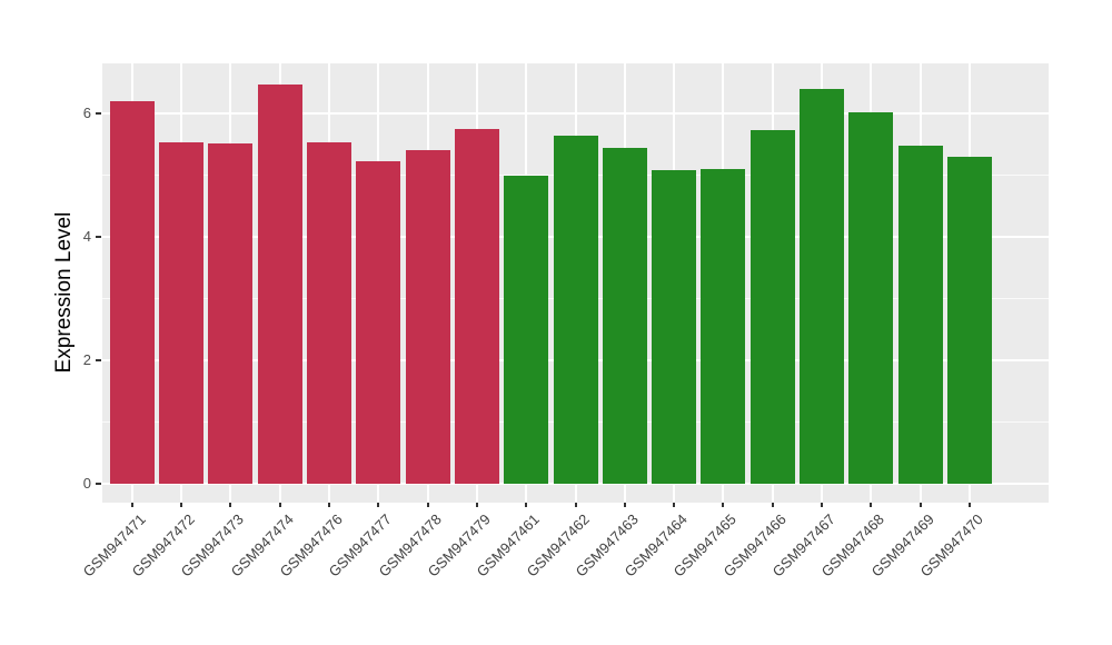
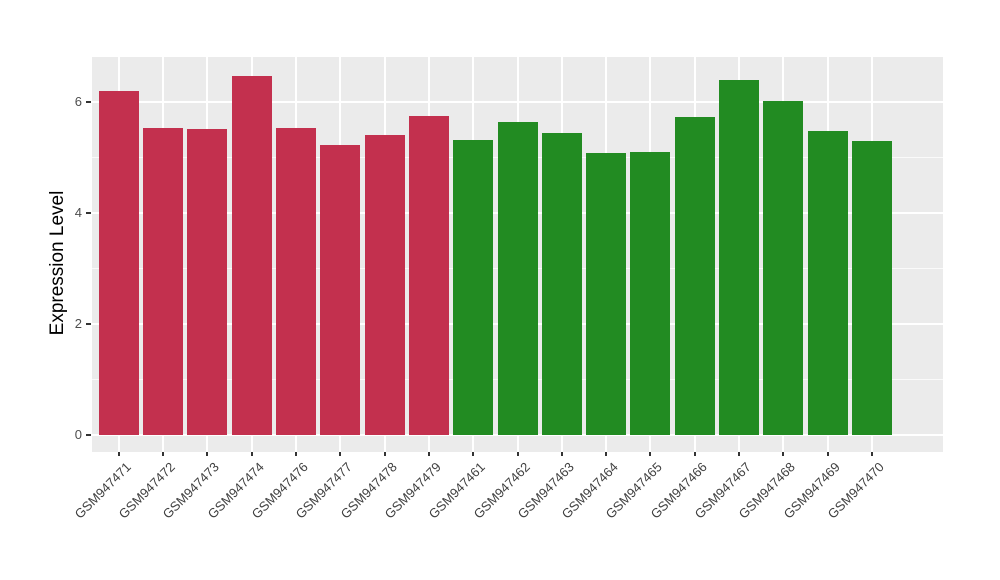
GSM947461: 5.0 -> 5.3
